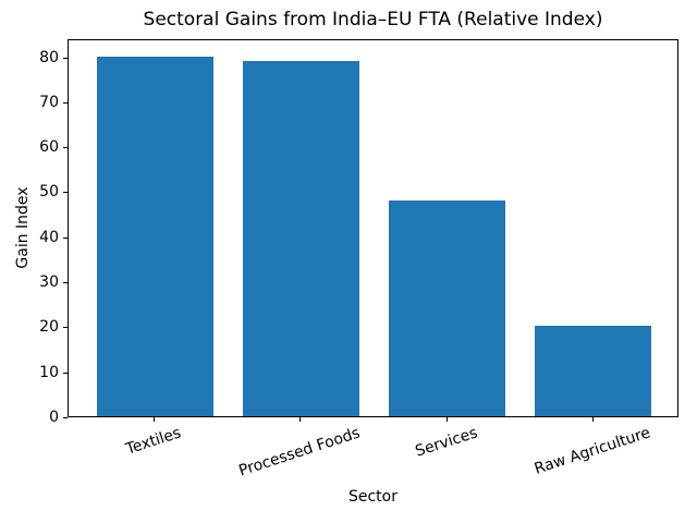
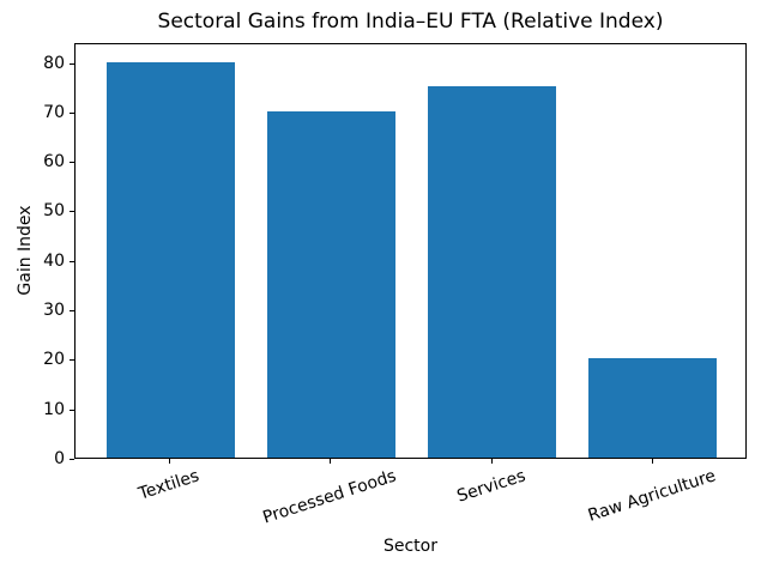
Processed Foods: 79 -> 70
Services: 48 -> 75
